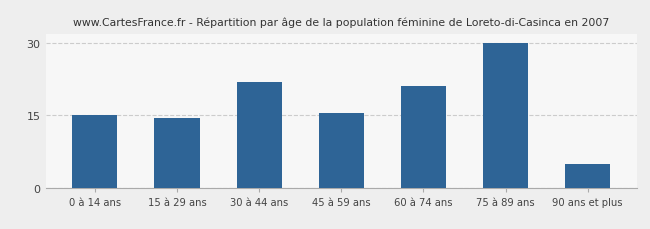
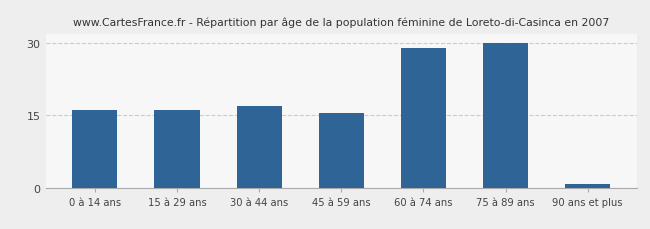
0 à 14 ans: 15.0 -> 16.2
15 à 29 ans: 14.5 -> 16.2
30 à 44 ans: 22.0 -> 17.0
60 à 74 ans: 21.0 -> 29.0
90 ans et plus: 5.0 -> 0.7
